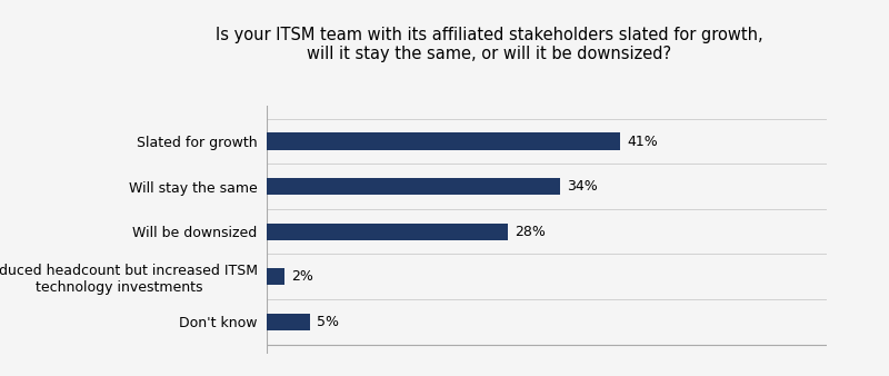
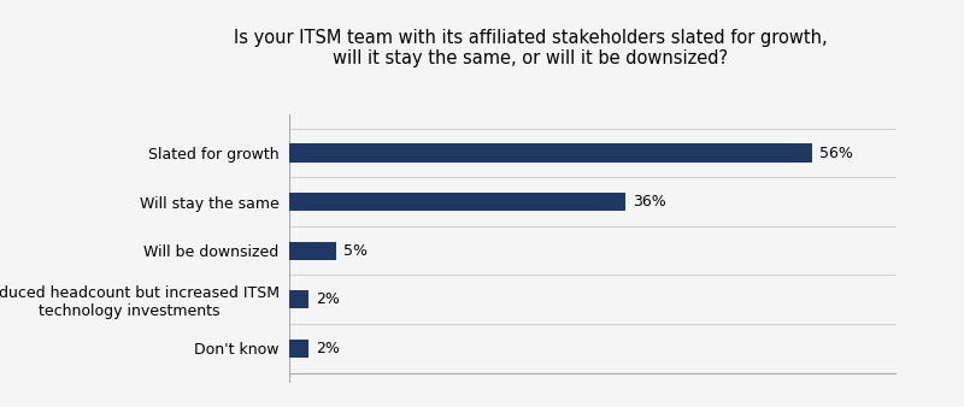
Slated for growth: 41% -> 56%
Will stay the same: 34% -> 36%
Will be downsized: 28% -> 5%
Don't know: 5% -> 2%
